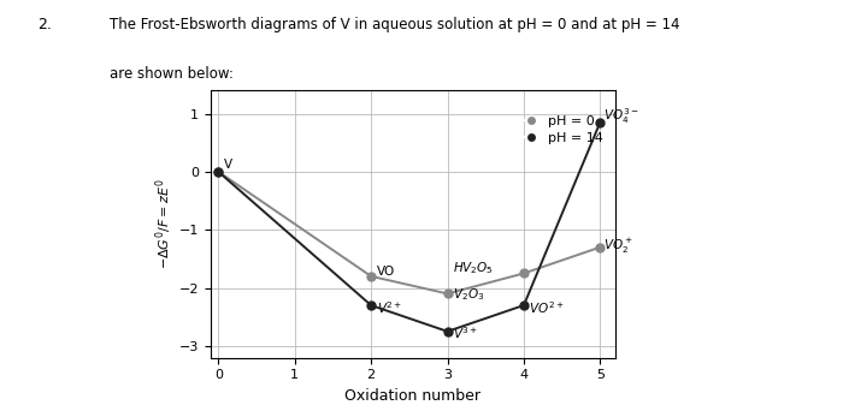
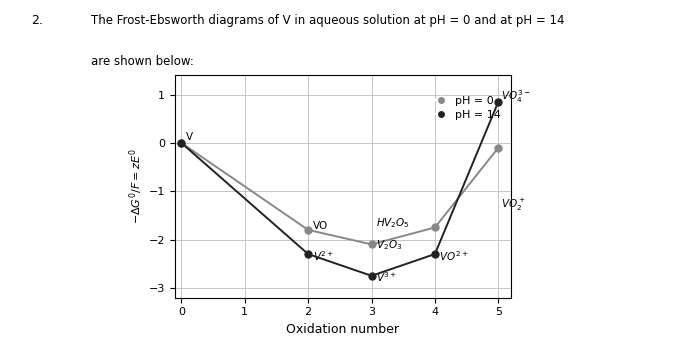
pH = 0/5: -1.30 -> -0.10
